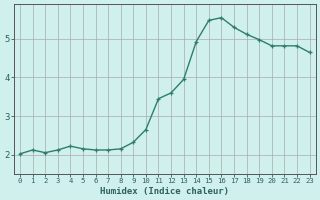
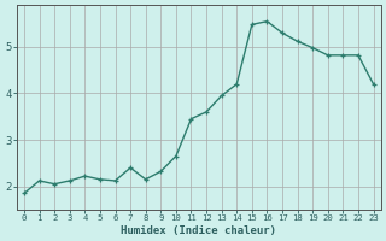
0: 2.02 -> 1.85
7: 2.12 -> 2.40
14: 4.93 -> 4.20
23: 4.65 -> 4.20
